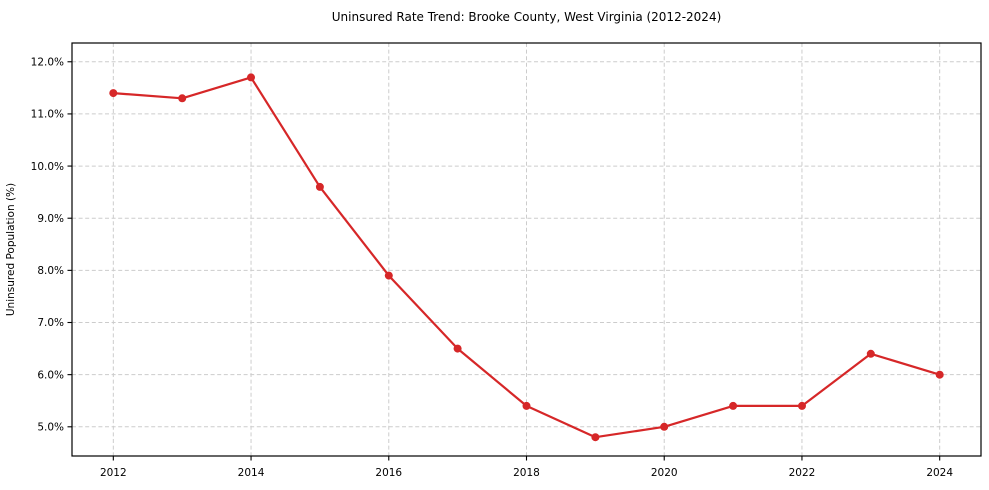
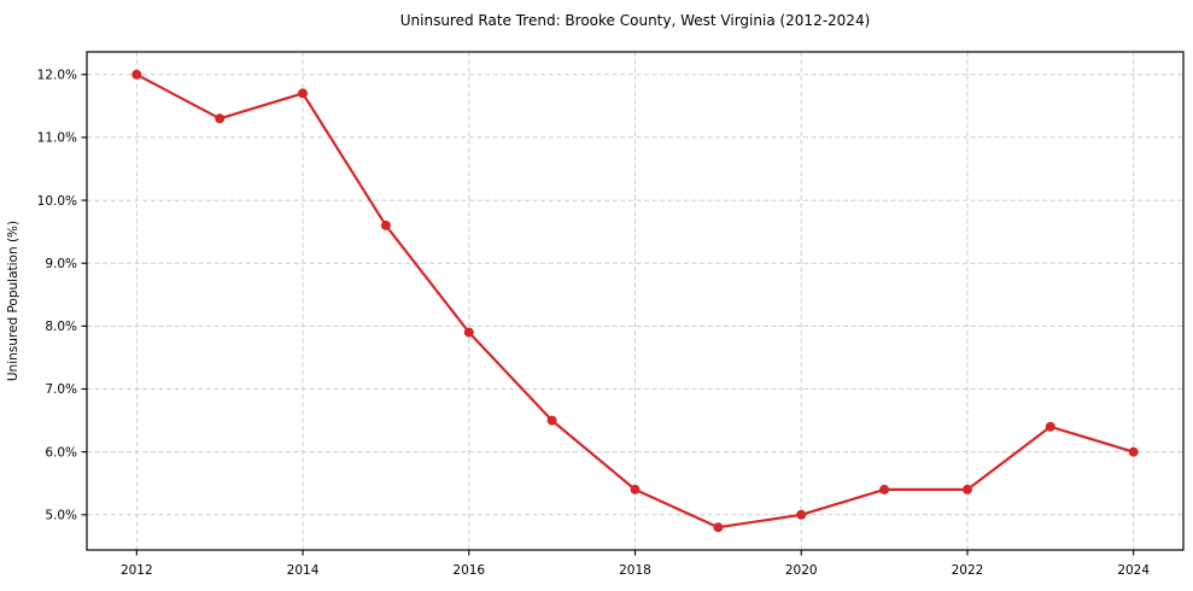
2012: 11.4% -> 12.0%
